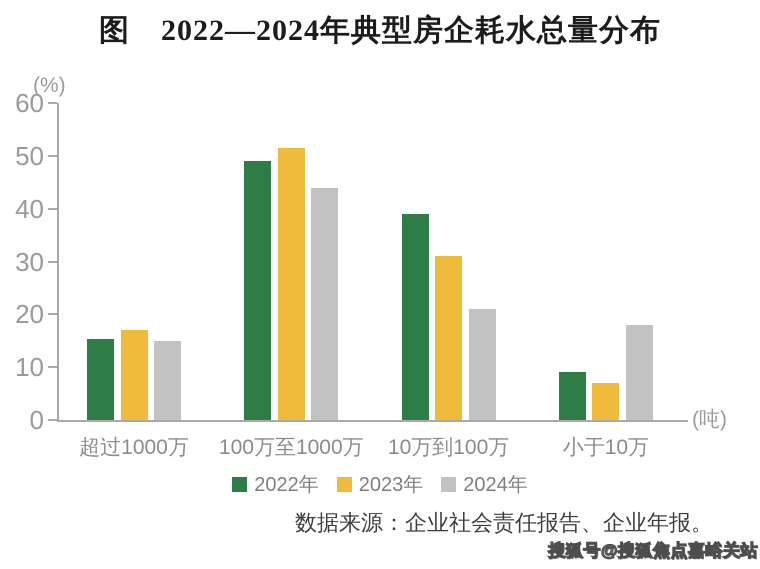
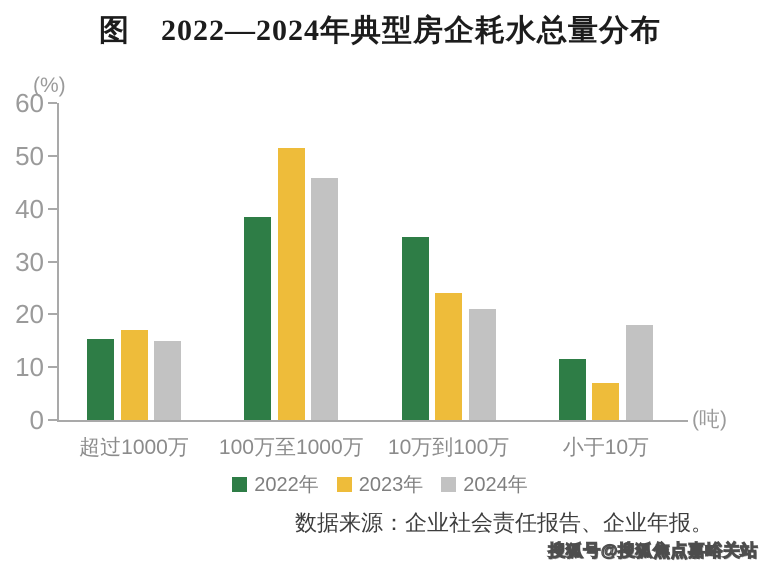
2022年/100万至1000万: 49 -> 38
2024年/100万至1000万: 44 -> 46
2022年/10万到100万: 39 -> 35
2023年/10万到100万: 31 -> 24
2022年/小于10万: 9 -> 12
